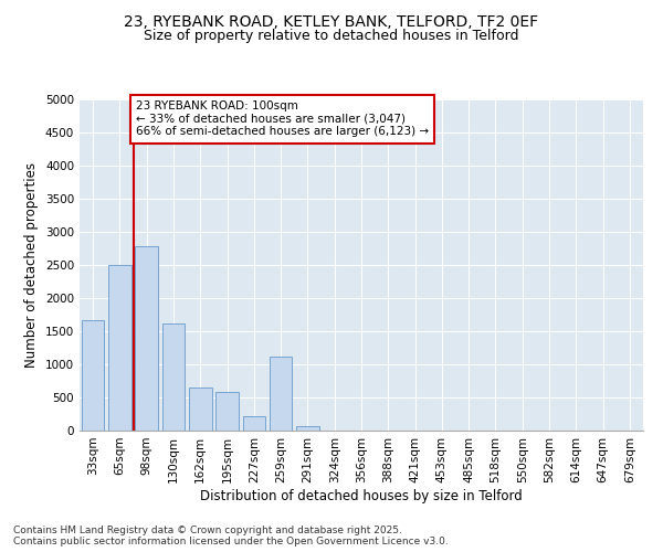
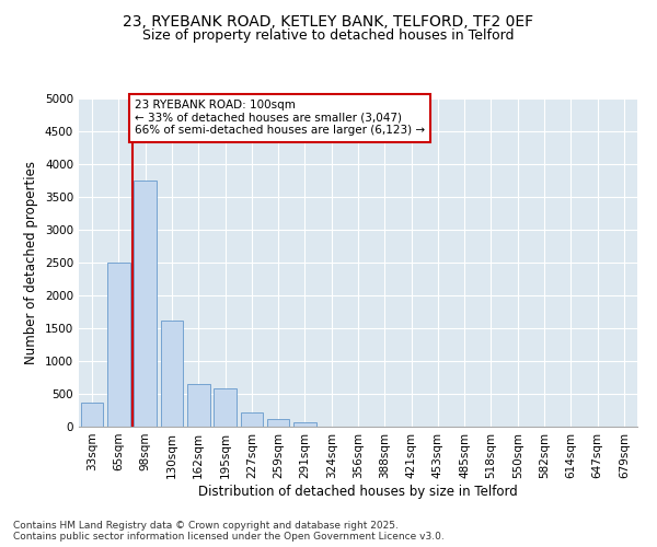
33sqm: 1660 -> 370
98sqm: 2780 -> 3750
259sqm: 1120 -> 120
